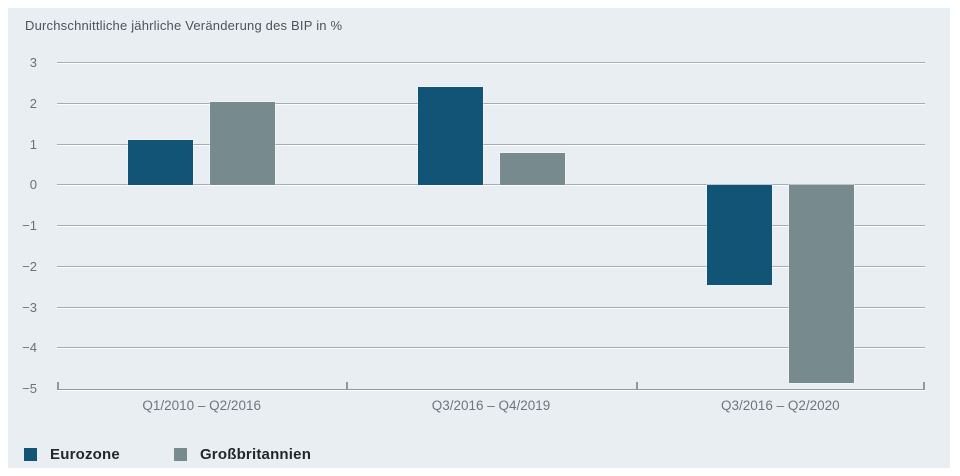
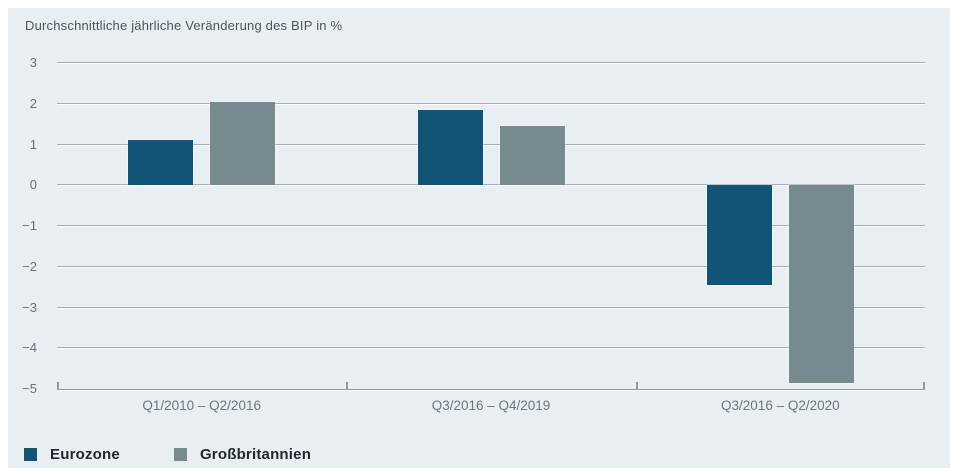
Eurozone/Q3/2016 – Q4/2019: 2.4 -> 1.9
Großbritannien/Q3/2016 – Q4/2019: 0.8 -> 1.4
